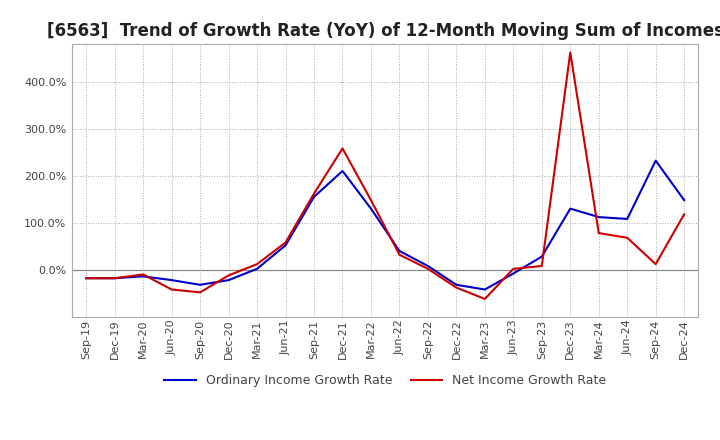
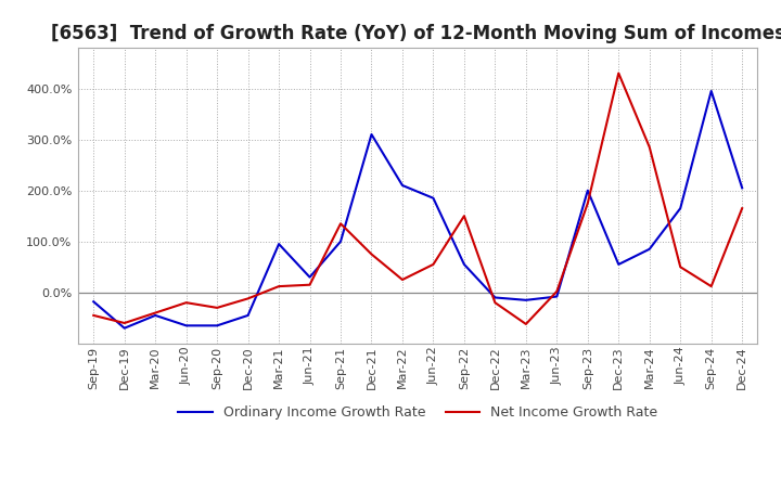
Net Income Growth Rate/Sep-19: -18% -> -45%
Ordinary Income Growth Rate/Dec-19: -18% -> -70%
Net Income Growth Rate/Dec-19: -18% -> -60%
Ordinary Income Growth Rate/Mar-20: -14% -> -45%
Net Income Growth Rate/Mar-20: -10% -> -40%
Ordinary Income Growth Rate/Jun-20: -22% -> -65%
Net Income Growth Rate/Jun-20: -42% -> -20%
Ordinary Income Growth Rate/Sep-20: -32% -> -65%
Net Income Growth Rate/Sep-20: -48% -> -30%
Ordinary Income Growth Rate/Dec-20: -22% -> -45%
Ordinary Income Growth Rate/Mar-21: 2% -> 95%
Ordinary Income Growth Rate/Jun-21: 52% -> 30%
Net Income Growth Rate/Jun-21: 58% -> 15%
Ordinary Income Growth Rate/Sep-21: 155% -> 100%
Net Income Growth Rate/Sep-21: 162% -> 135%
Ordinary Income Growth Rate/Dec-21: 210% -> 310%
Net Income Growth Rate/Dec-21: 258% -> 75%
Ordinary Income Growth Rate/Mar-22: 130% -> 210%
Net Income Growth Rate/Mar-22: 148% -> 25%
Ordinary Income Growth Rate/Jun-22: 40% -> 185%
Net Income Growth Rate/Jun-22: 32% -> 55%
Ordinary Income Growth Rate/Sep-22: 8% -> 55%
Net Income Growth Rate/Sep-22: 2% -> 150%
Ordinary Income Growth Rate/Dec-22: -32% -> -10%
Net Income Growth Rate/Dec-22: -38% -> -20%
Ordinary Income Growth Rate/Mar-23: -42% -> -15%
Ordinary Income Growth Rate/Sep-23: 28% -> 200%
Net Income Growth Rate/Sep-23: 8% -> 175%
Ordinary Income Growth Rate/Dec-23: 130% -> 55%
Net Income Growth Rate/Dec-23: 462% -> 430%
Ordinary Income Growth Rate/Mar-24: 112% -> 85%
Net Income Growth Rate/Mar-24: 78% -> 285%
Ordinary Income Growth Rate/Jun-24: 108% -> 165%
Net Income Growth Rate/Jun-24: 68% -> 50%
Ordinary Income Growth Rate/Sep-24: 232% -> 395%
Ordinary Income Growth Rate/Dec-24: 148% -> 205%
Net Income Growth Rate/Dec-24: 118% -> 165%
